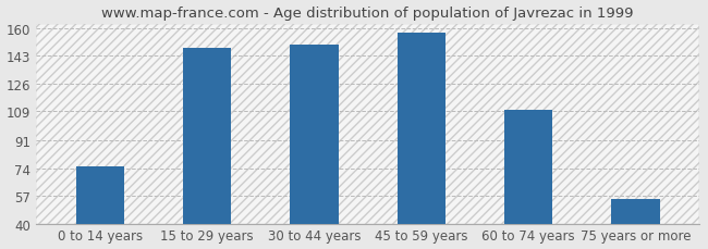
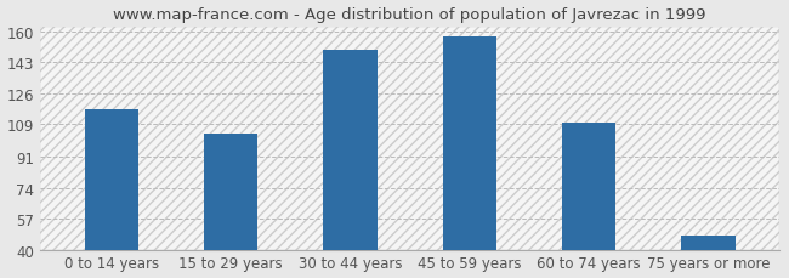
0 to 14 years: 75 -> 117
15 to 29 years: 148 -> 104
75 years or more: 55 -> 48
